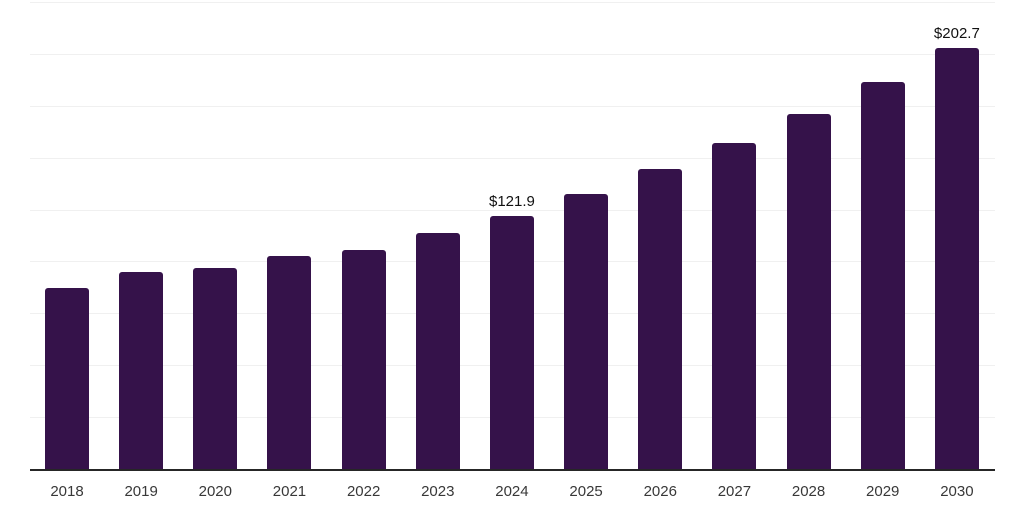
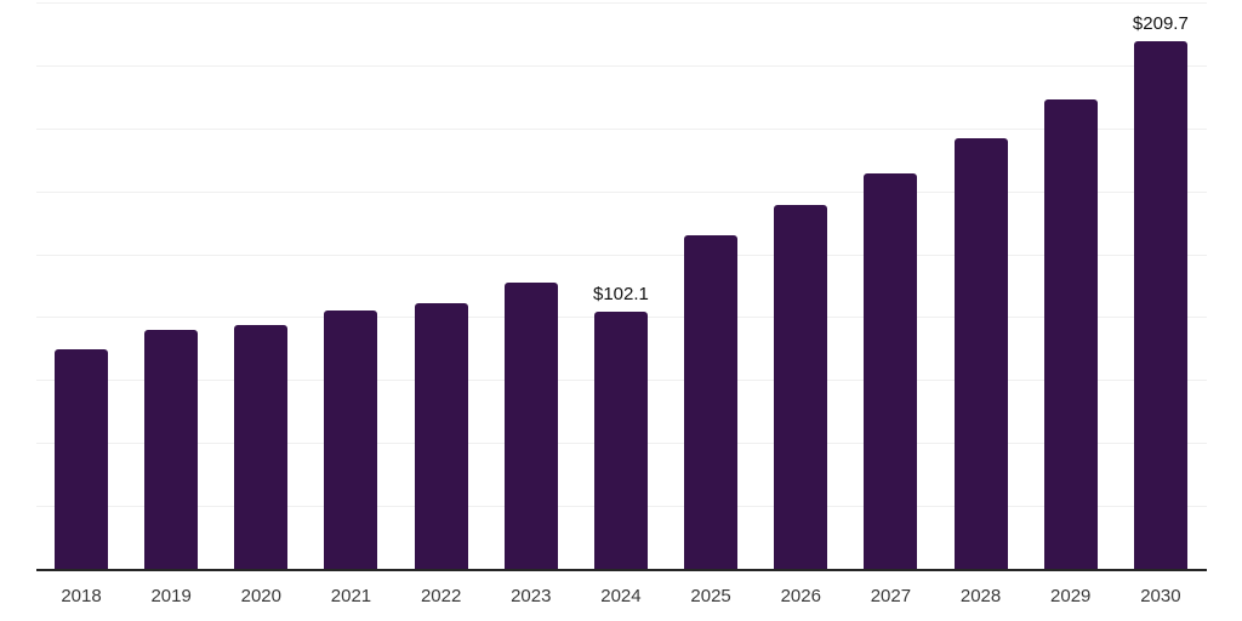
2024: $121.9 -> $102.1
2030: $202.7 -> $209.7
